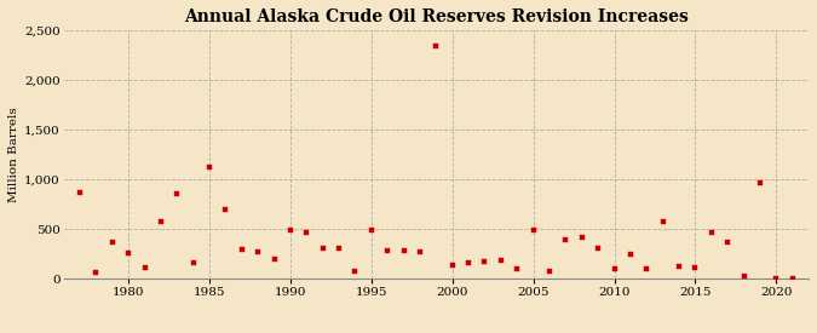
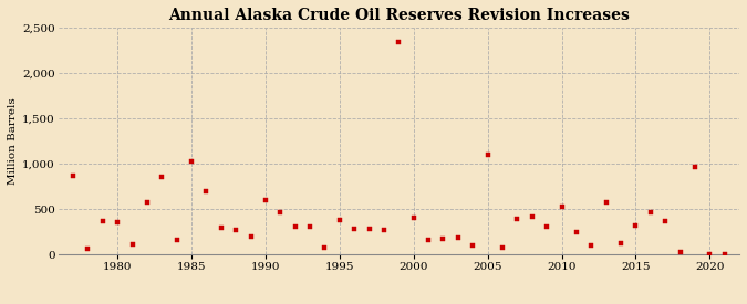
1980: 260 -> 360
1985: 1,120 -> 1,020
1990: 490 -> 600
1995: 490 -> 380
2000: 140 -> 400
2005: 490 -> 1,100
2010: 100 -> 520
2015: 110 -> 320
